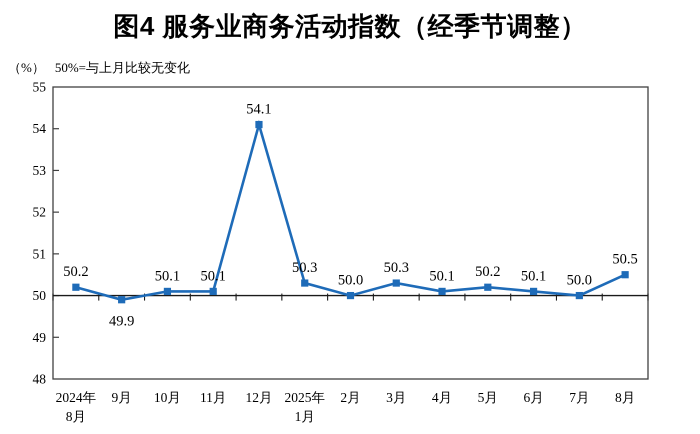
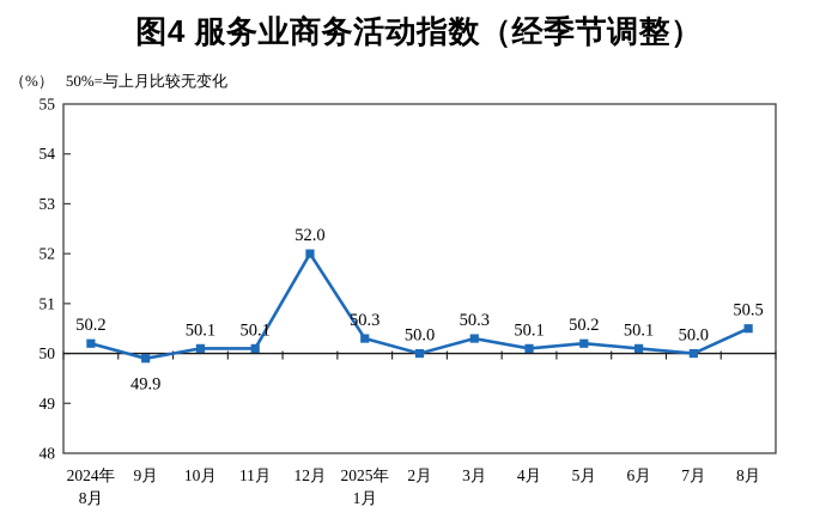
12月: 54.1 -> 52.0
